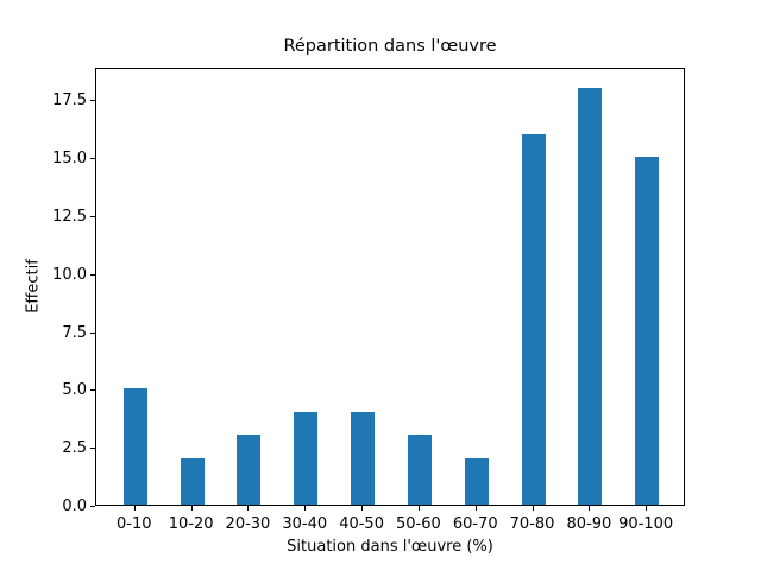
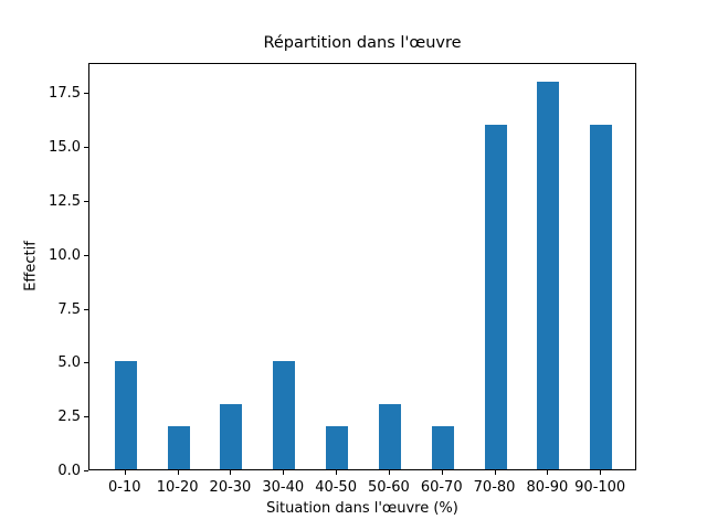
30-40: 4 -> 5
40-50: 4 -> 2
90-100: 15 -> 16
